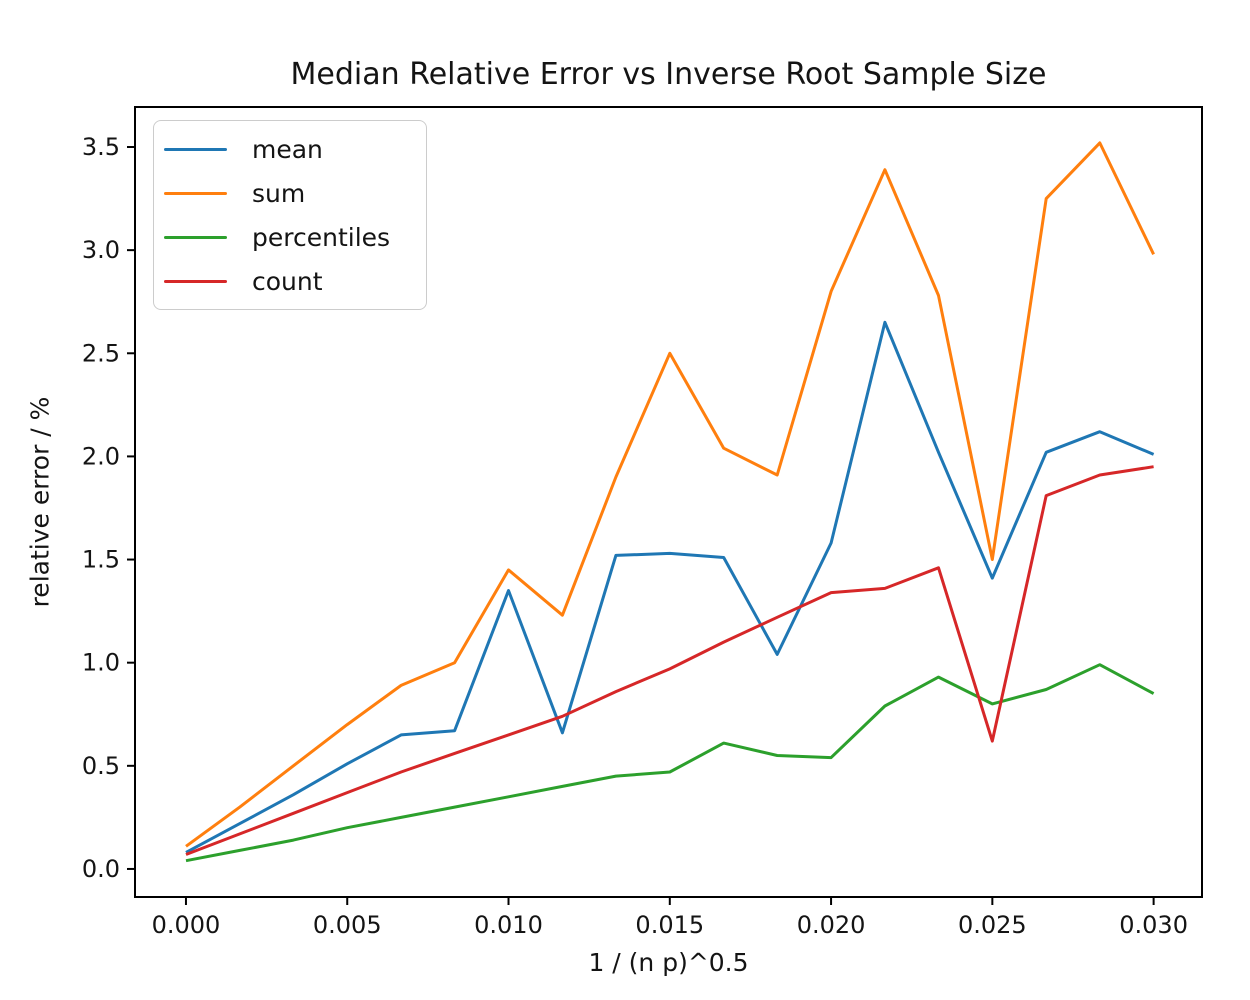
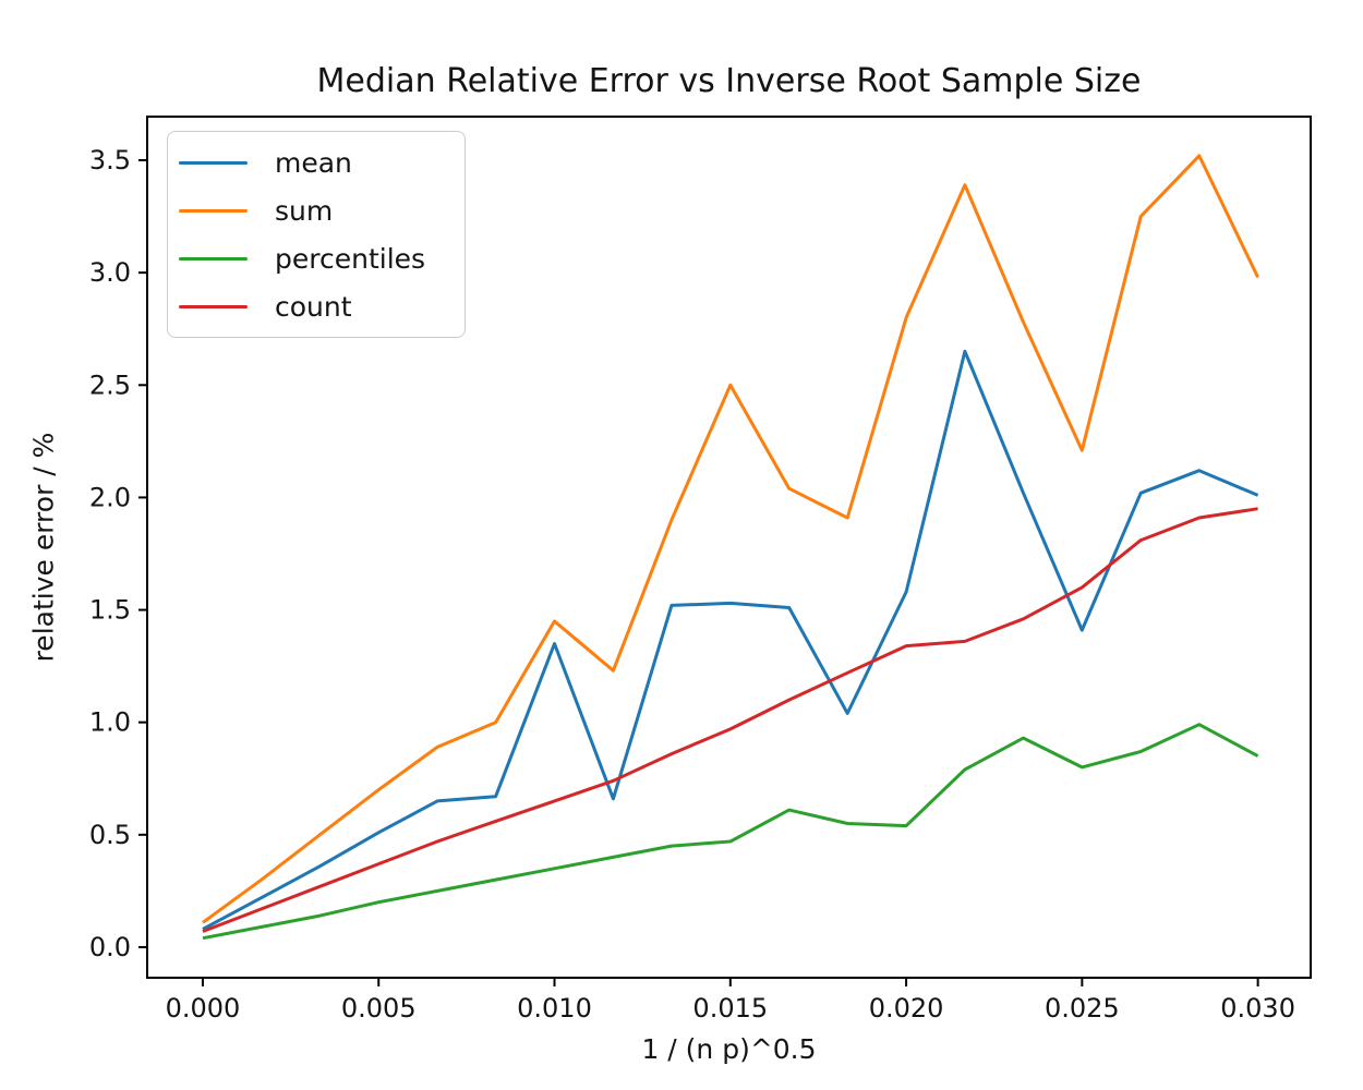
sum/0.025: 1.50 -> 2.21
count/0.025: 0.62 -> 1.60
